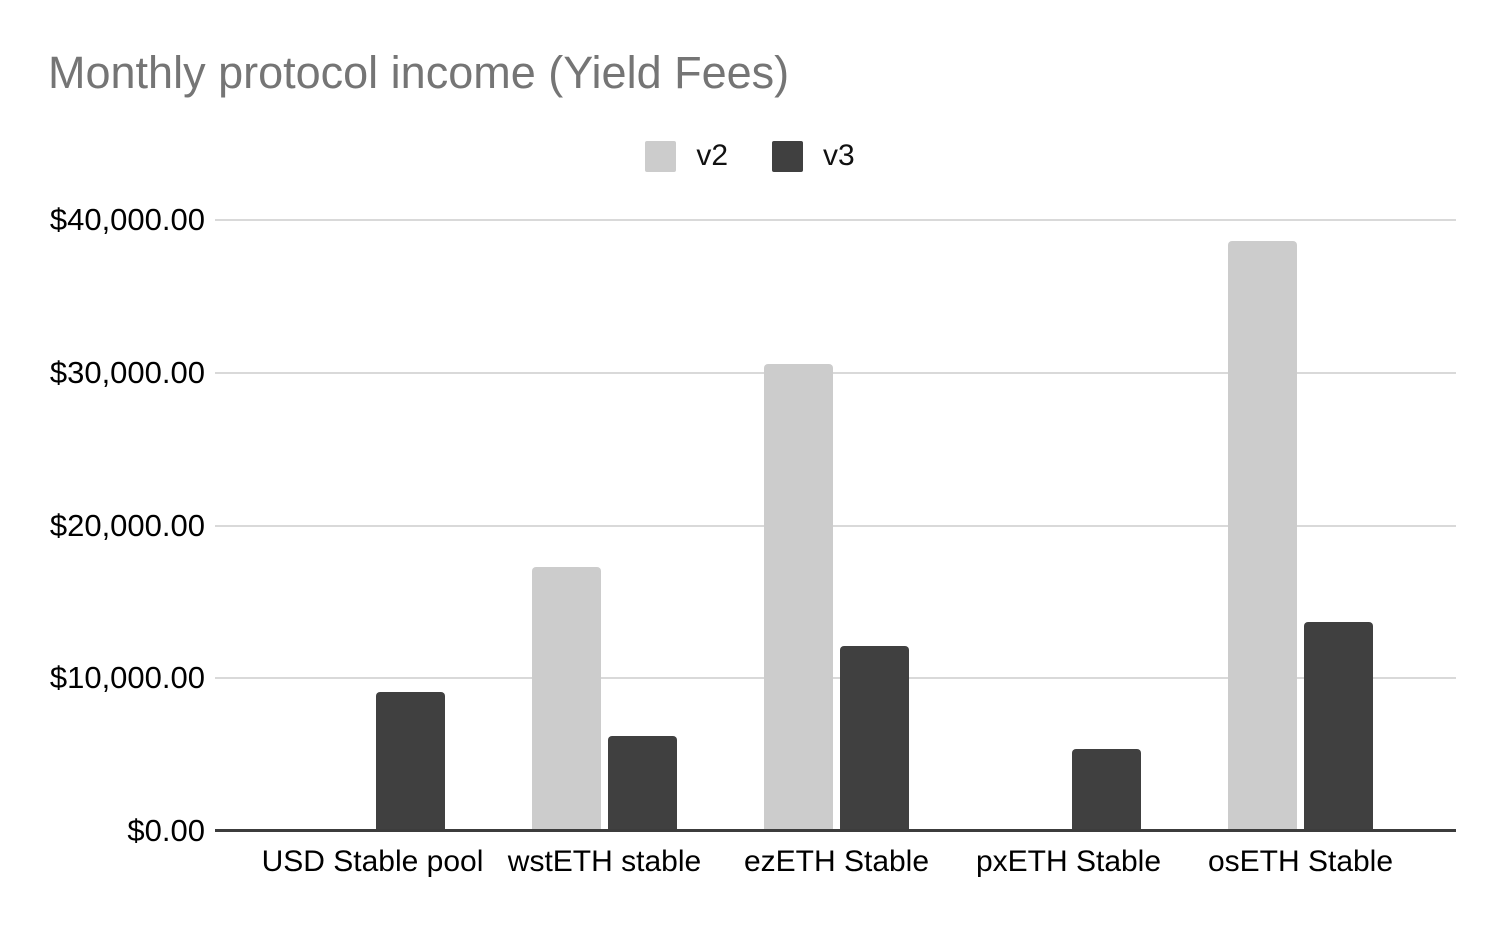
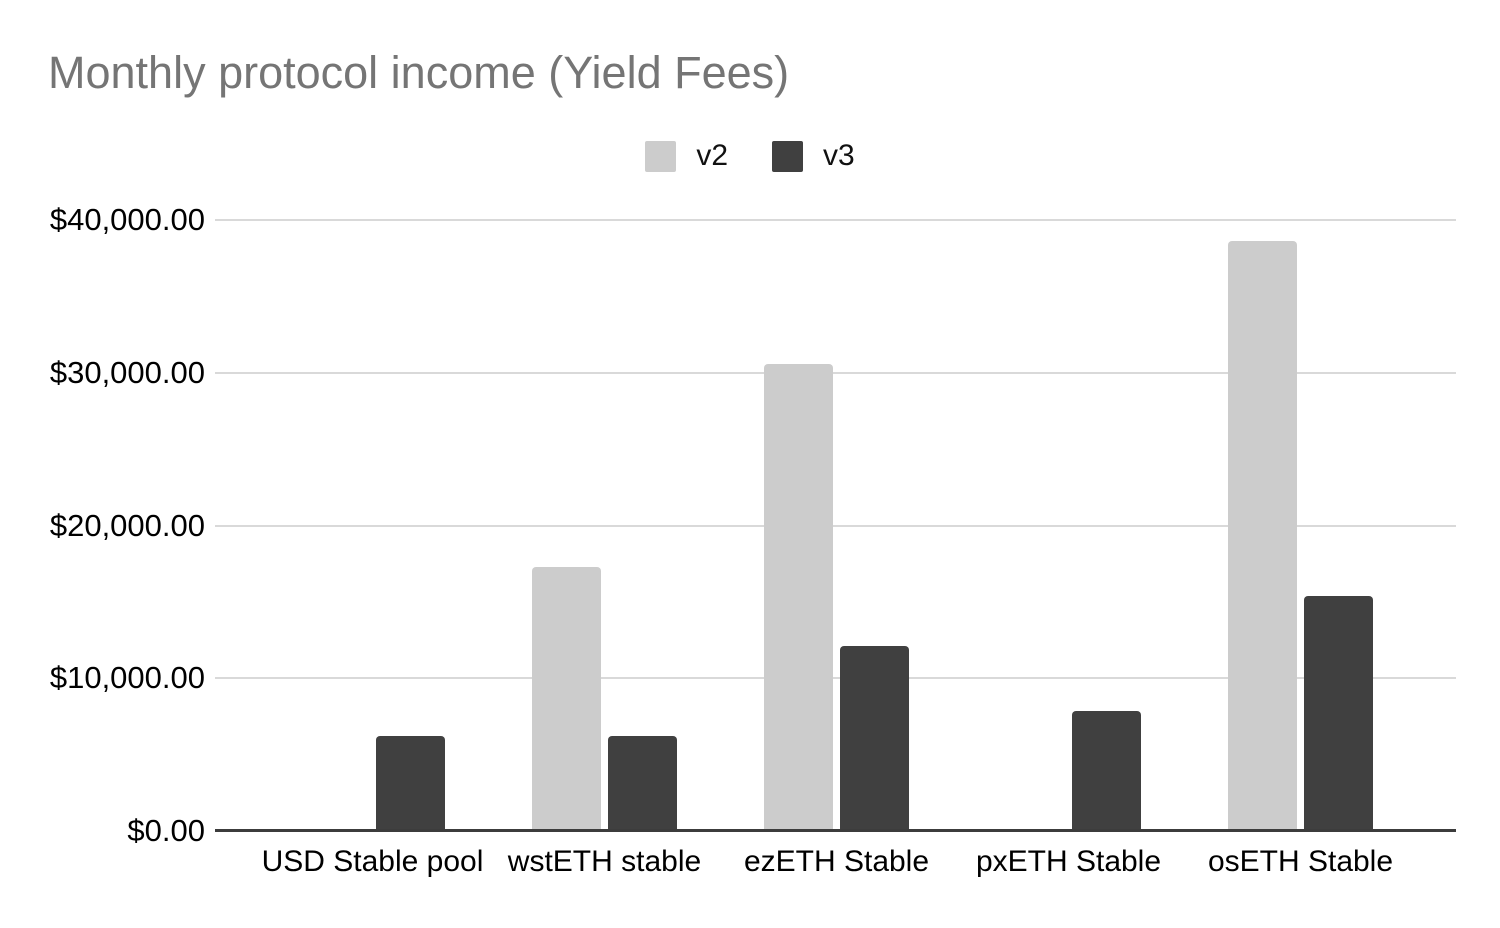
v3/USD Stable pool: $9100 -> $6200
v3/pxETH Stable: $5400 -> $7800
v3/osETH Stable: $13700 -> $15400
